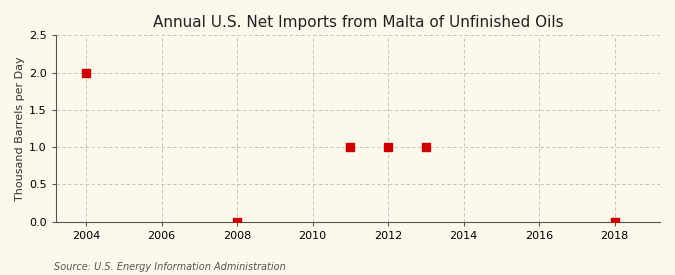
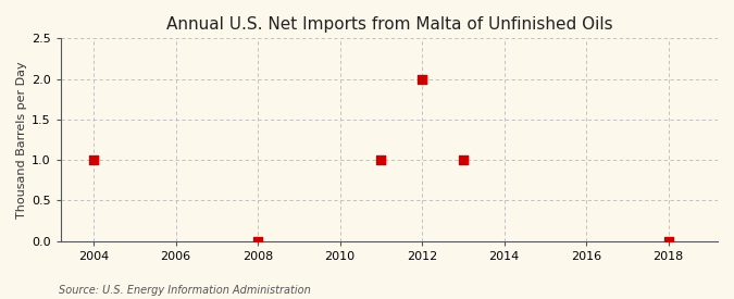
2004: 2 -> 1
2012: 1 -> 2
